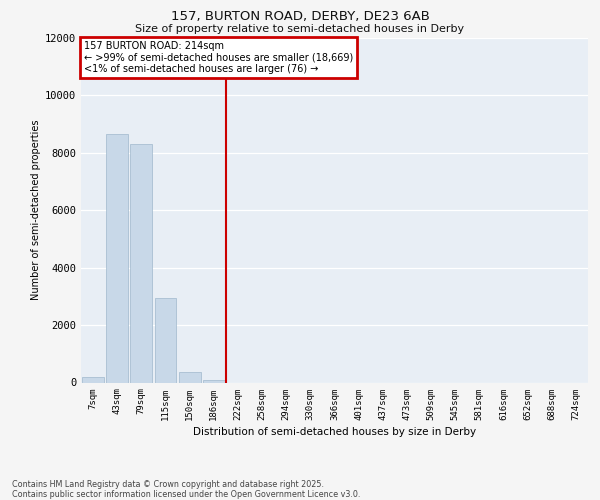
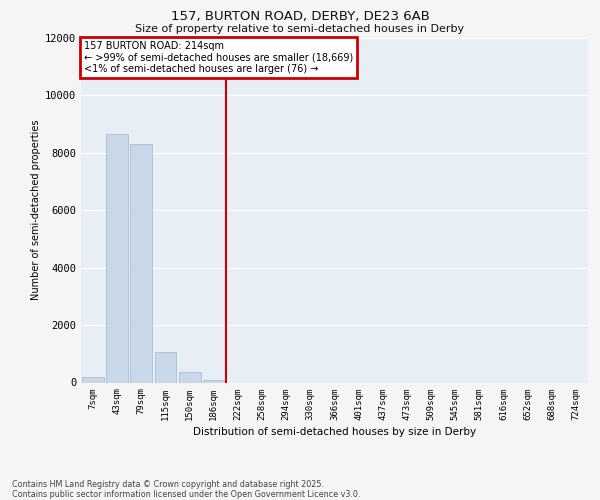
115sqm: 2950 -> 1050
